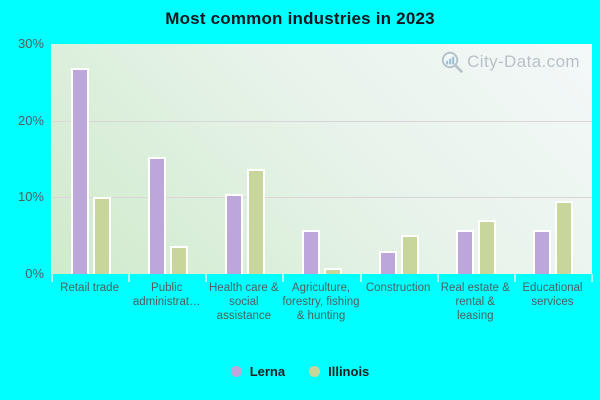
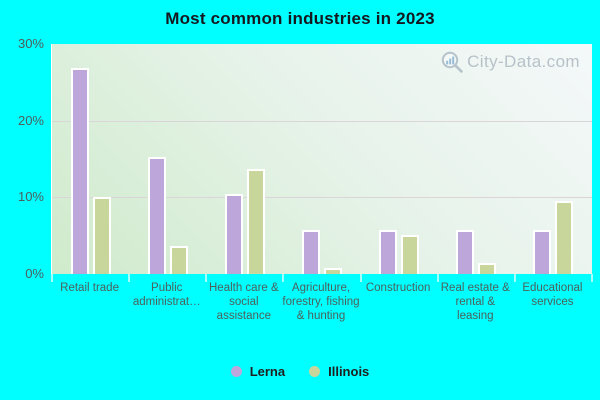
Lerna/Construction: 3% -> 6%
Illinois/Real estate & rental & leasing: 7% -> 1%
